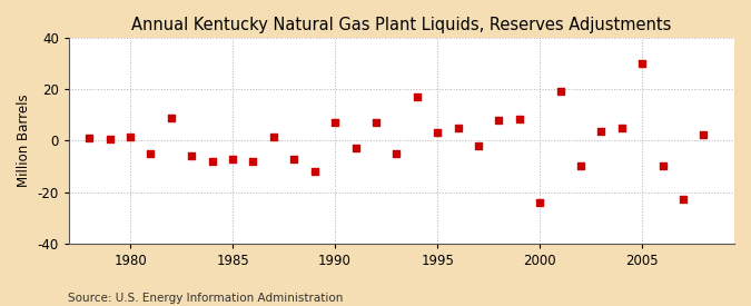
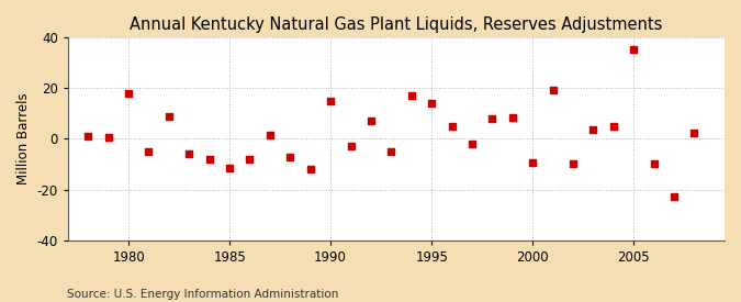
1980: 1.5 -> 18.0
1985: -7.0 -> -11.5
1990: 7.0 -> 15.0
1995: 3.0 -> 14.0
2000: -24.0 -> -9.5
2005: 30.0 -> 35.0
